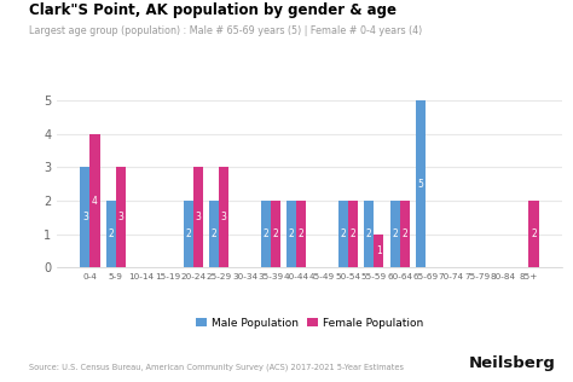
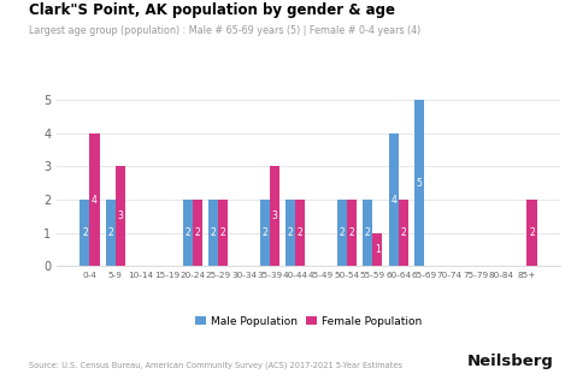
Male Population/0-4: 3 -> 2
Female Population/20-24: 3 -> 2
Female Population/25-29: 3 -> 2
Female Population/35-39: 2 -> 3
Male Population/60-64: 2 -> 4
